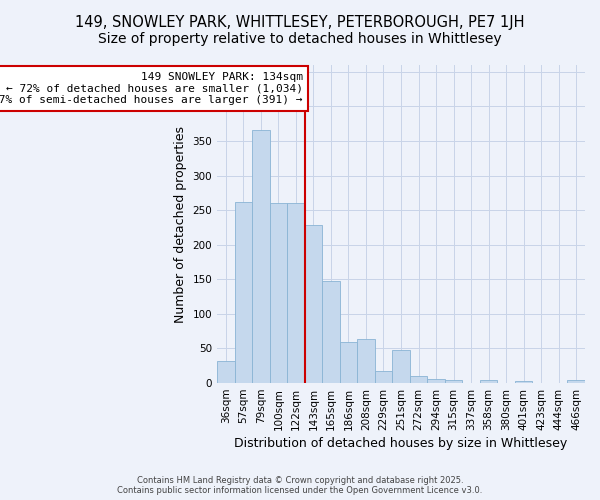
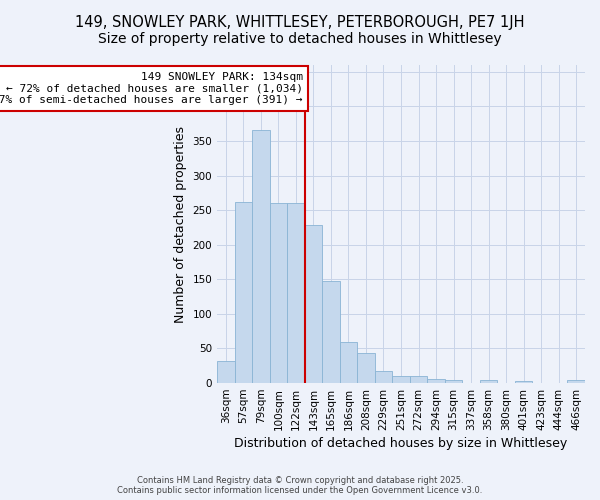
208sqm: 64 -> 44
251sqm: 48 -> 10
